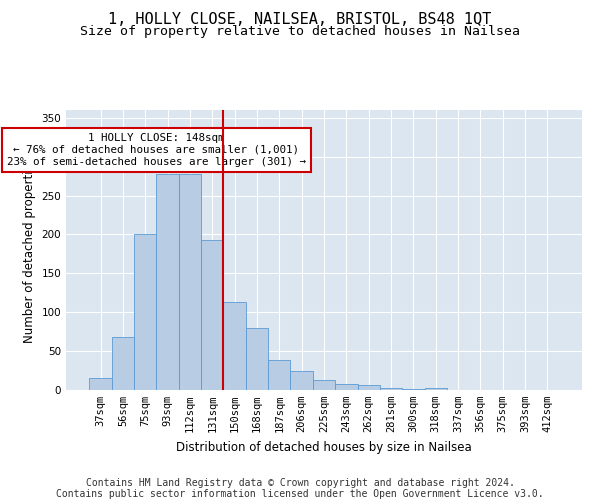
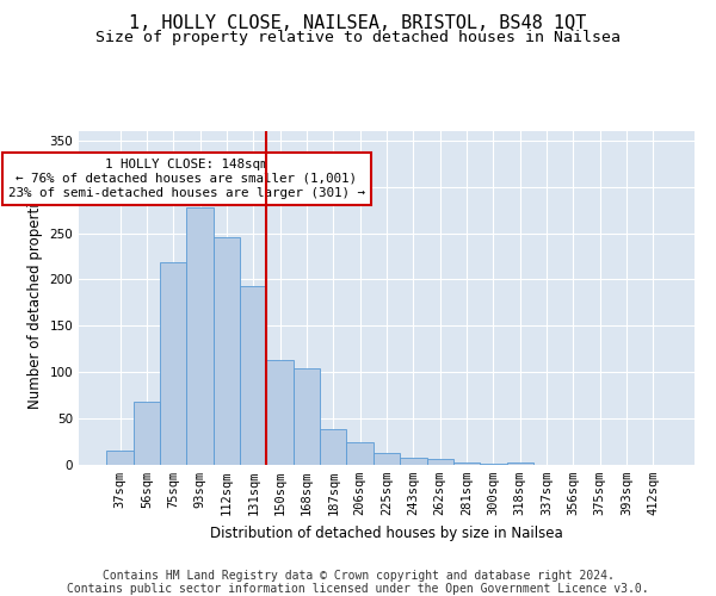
75sqm: 200 -> 218
112sqm: 278 -> 246
168sqm: 80 -> 104
